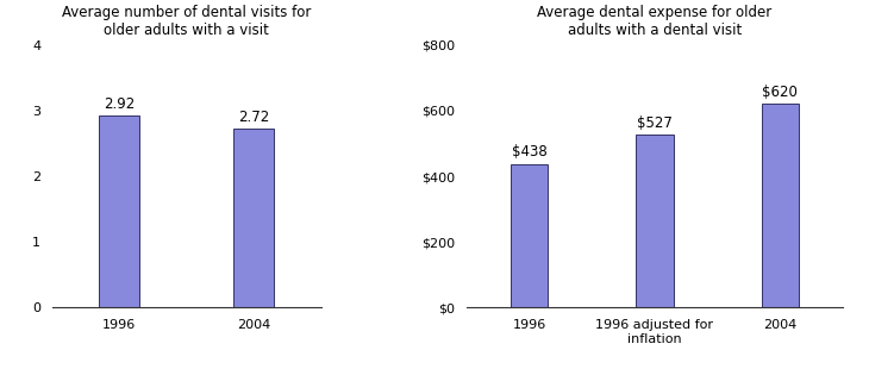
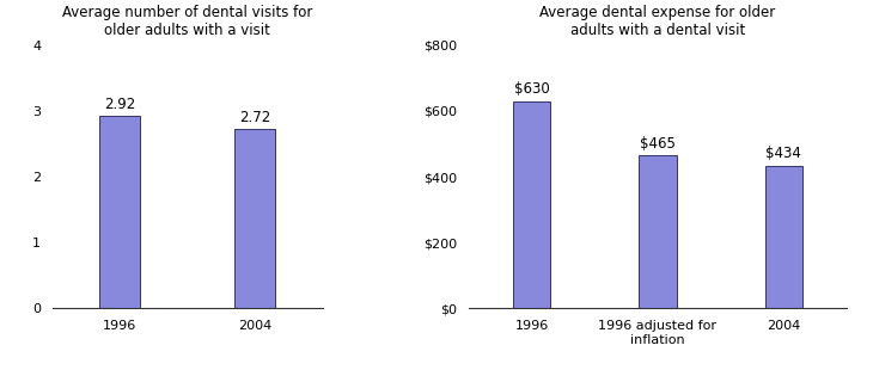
Average dental expense for older adults with a dental visit/1996: $438 -> $630
Average dental expense for older adults with a dental visit/1996 adjusted for inflation: $527 -> $465
Average dental expense for older adults with a dental visit/2004: $620 -> $434
